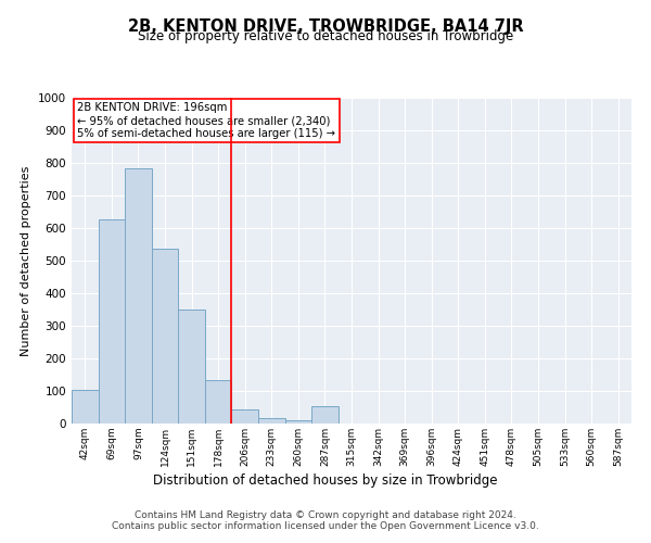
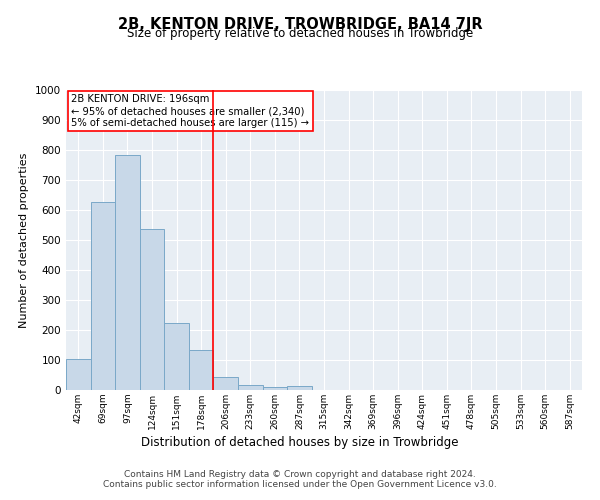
151sqm: 350 -> 222
287sqm: 55 -> 12
